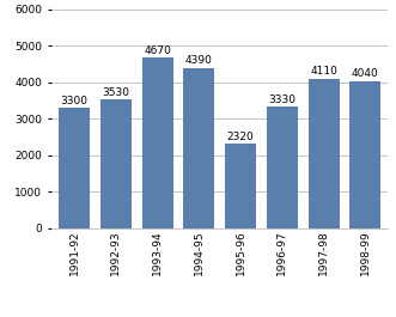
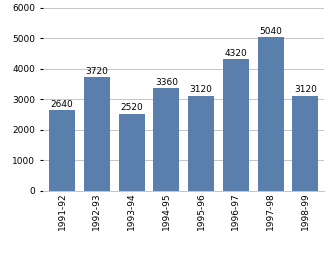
1991-92: 3300 -> 2640
1992-93: 3530 -> 3720
1993-94: 4670 -> 2520
1994-95: 4390 -> 3360
1995-96: 2320 -> 3120
1996-97: 3330 -> 4320
1997-98: 4110 -> 5040
1998-99: 4040 -> 3120
